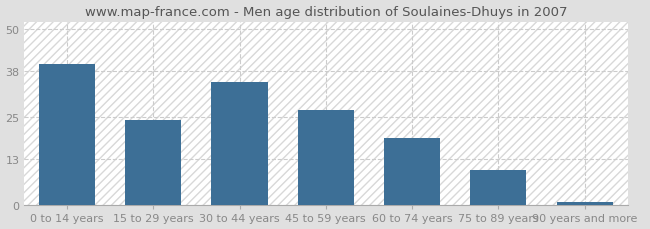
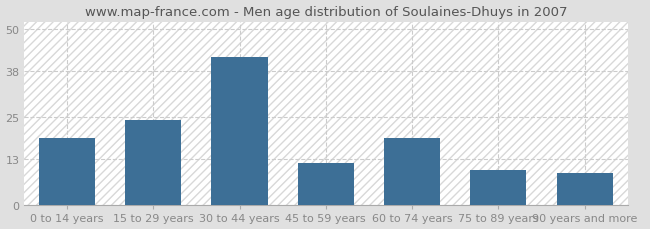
0 to 14 years: 40 -> 19
30 to 44 years: 35 -> 42
45 to 59 years: 27 -> 12
90 years and more: 1 -> 9
